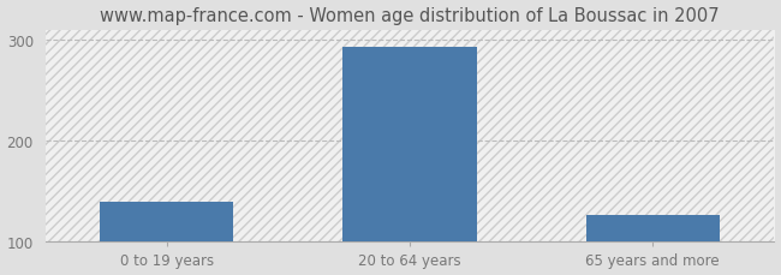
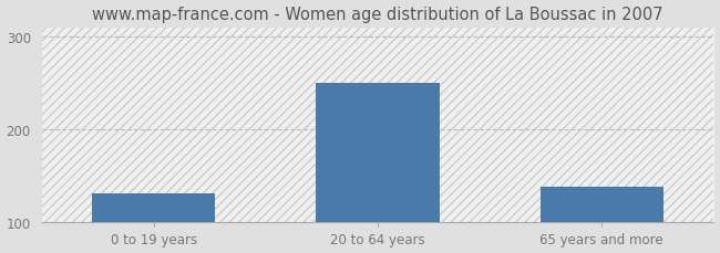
0 to 19 years: 140 -> 132
20 to 64 years: 293 -> 250
65 years and more: 127 -> 138
